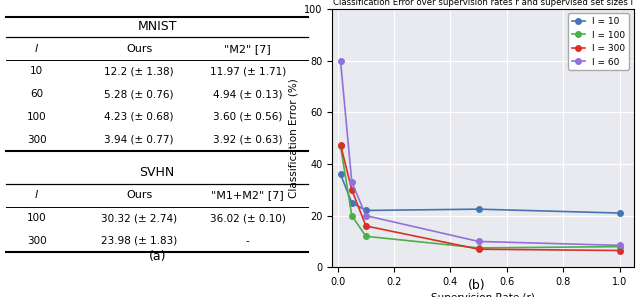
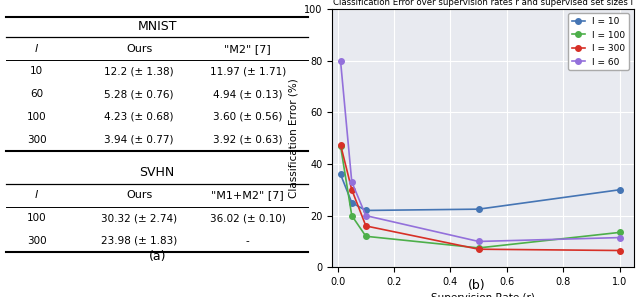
l = 10/1.0: 21.0 -> 30.0
l = 100/1.0: 8.0 -> 13.5
l = 60/1.0: 8.5 -> 11.5
